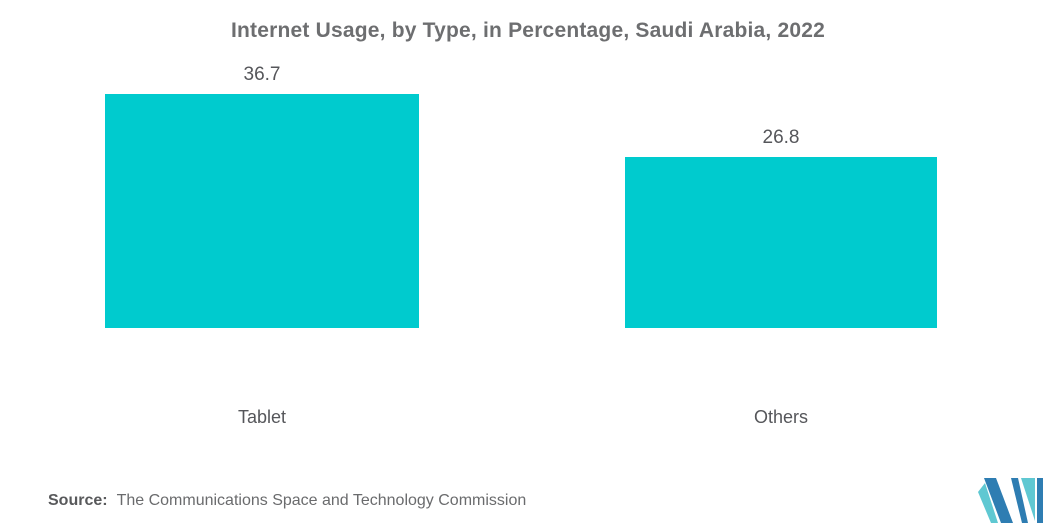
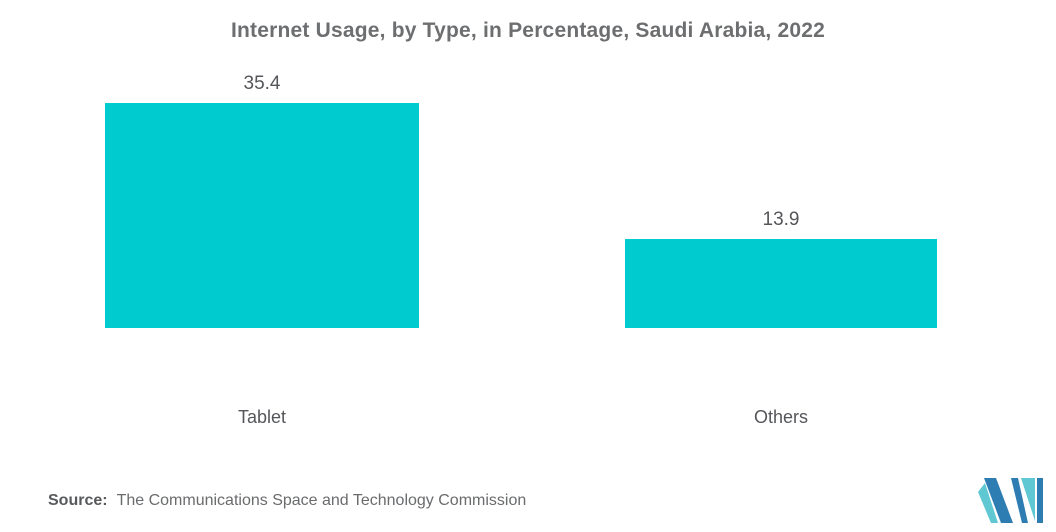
Tablet: 36.7 -> 35.4
Others: 26.8 -> 13.9
